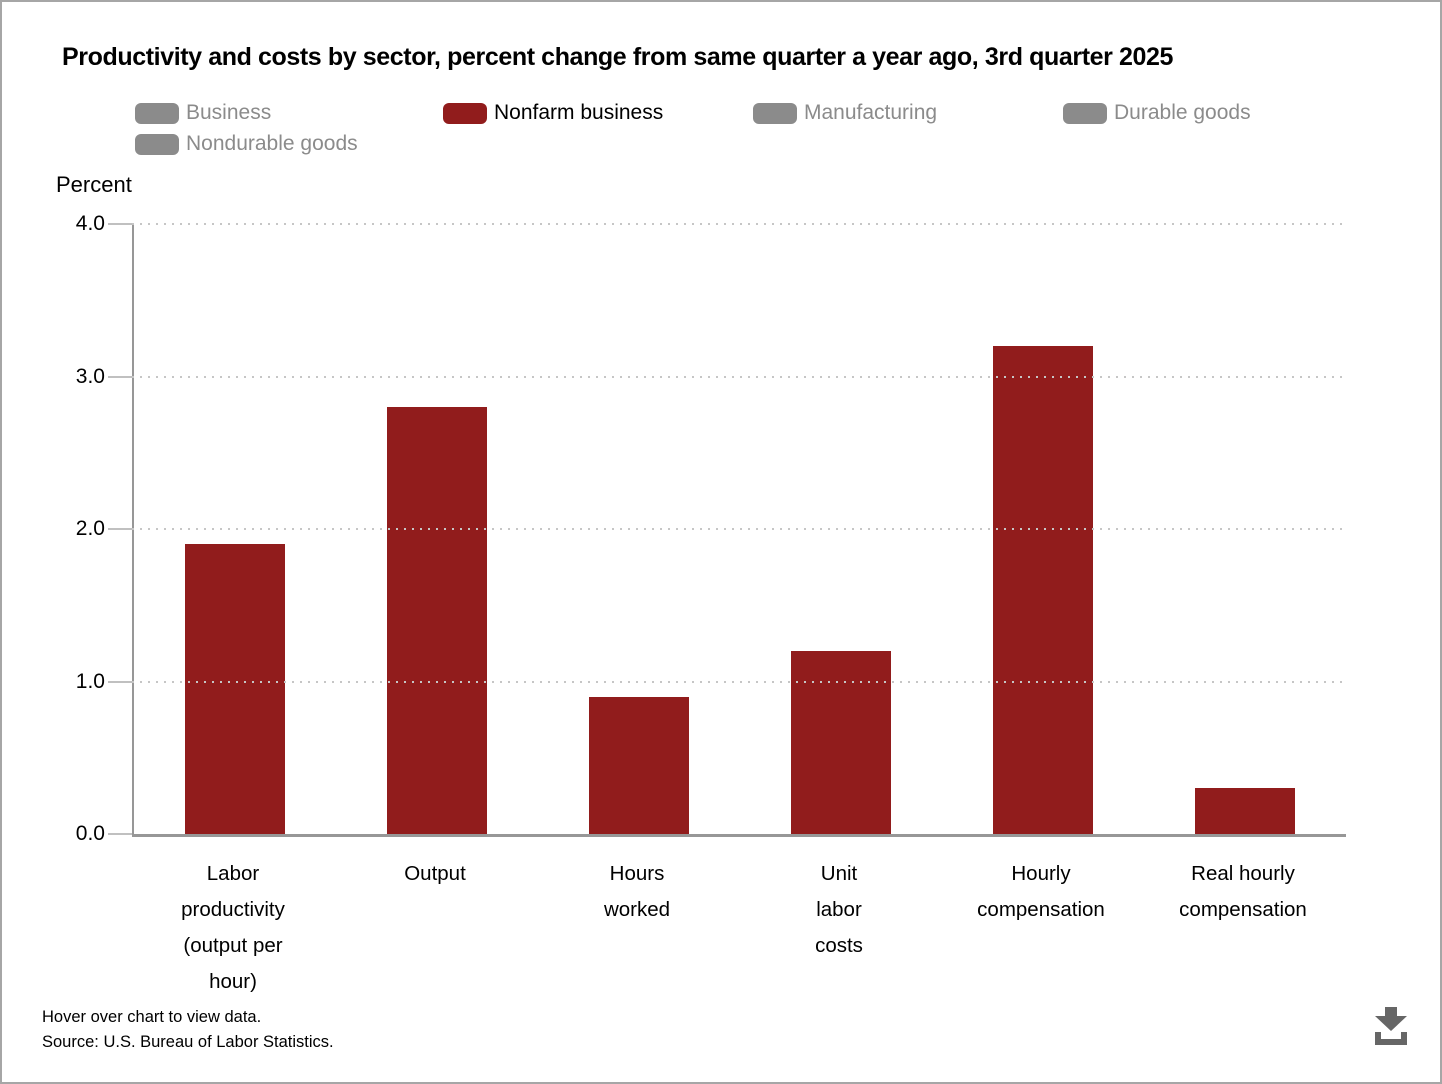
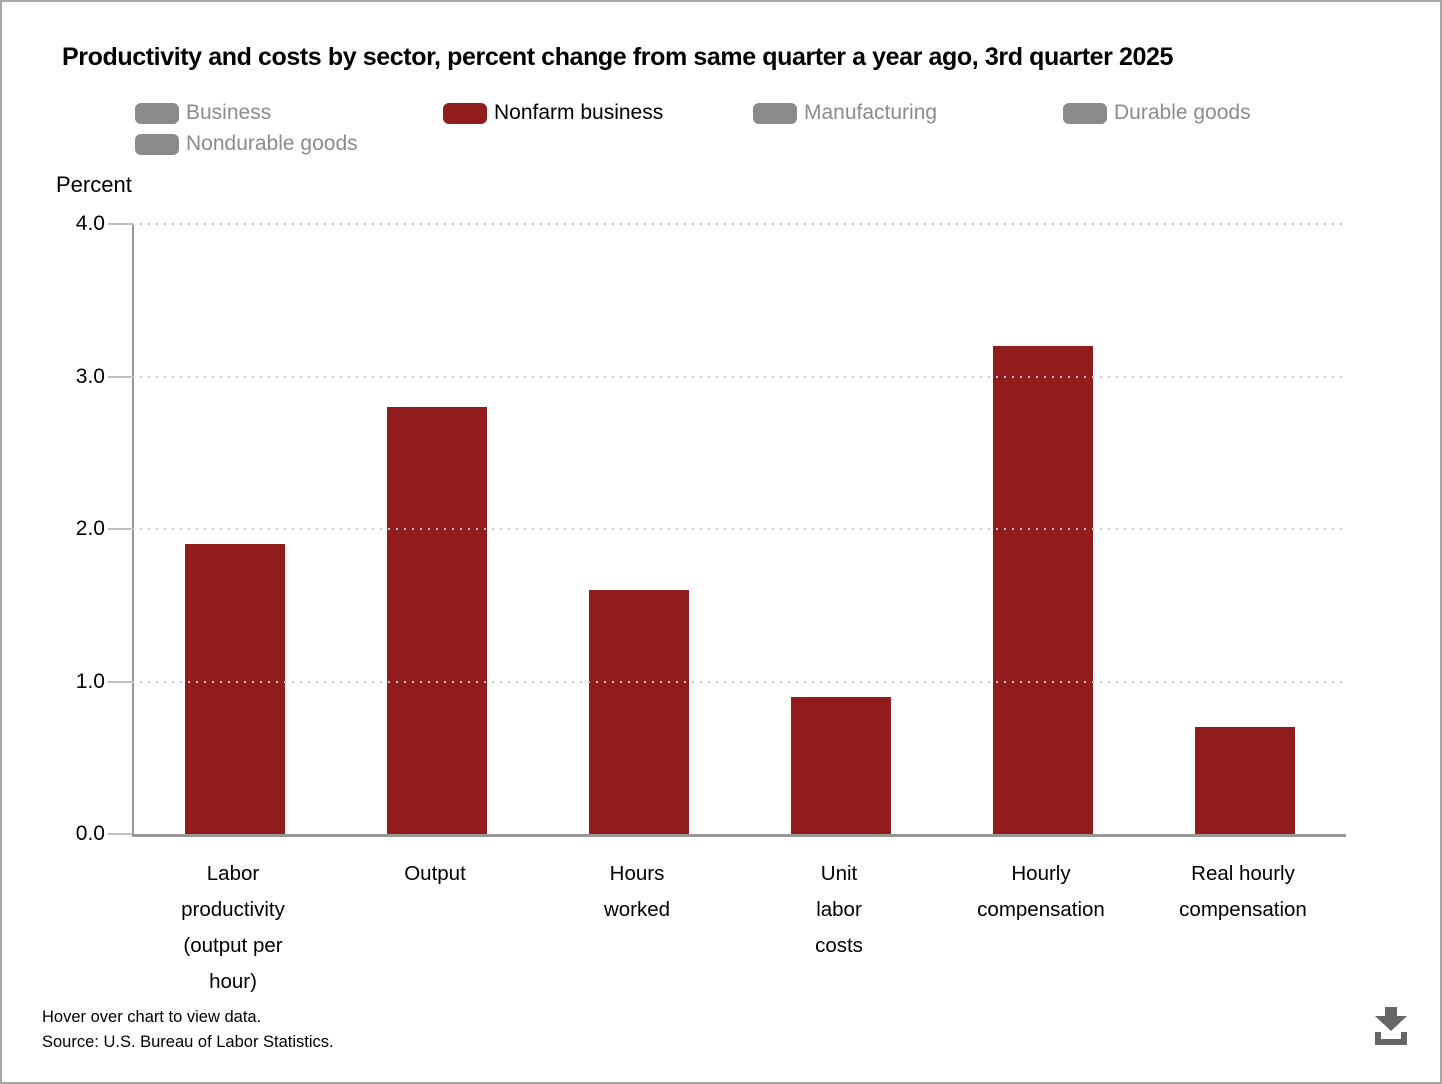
Hours worked: 0.9 -> 1.6
Unit labor costs: 1.2 -> 0.9
Real hourly compensation: 0.3 -> 0.7
